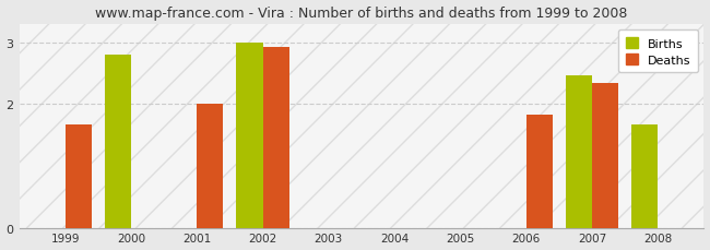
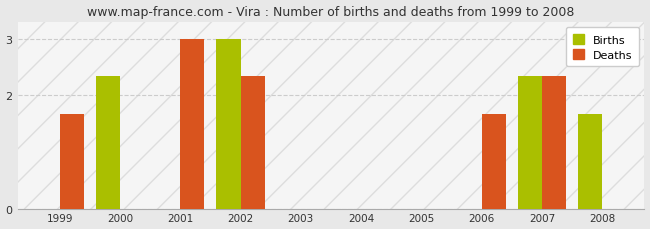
Births/2000: 2.80 -> 2.33
Deaths/2001: 2.00 -> 3.00
Deaths/2002: 2.92 -> 2.33
Deaths/2006: 1.82 -> 1.67
Births/2007: 2.46 -> 2.33
